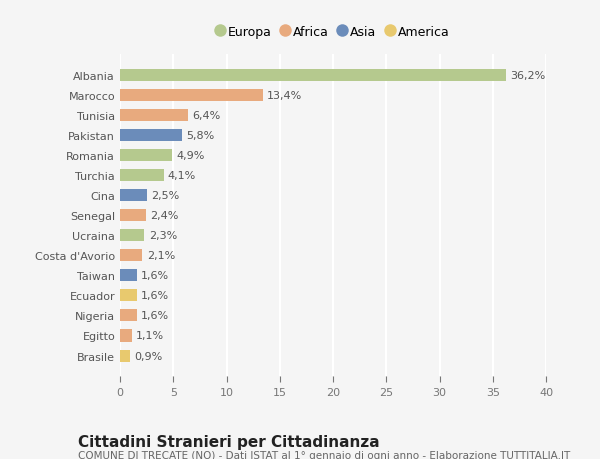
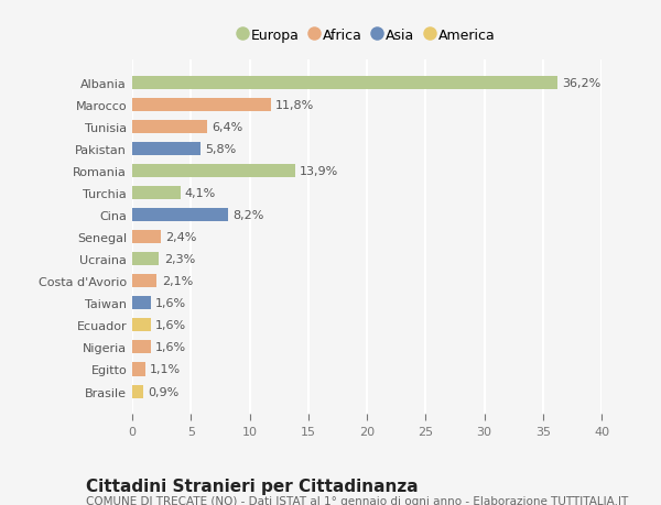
Marocco: 13,4% -> 11,8%
Romania: 4,9% -> 13,9%
Cina: 2,5% -> 8,2%
